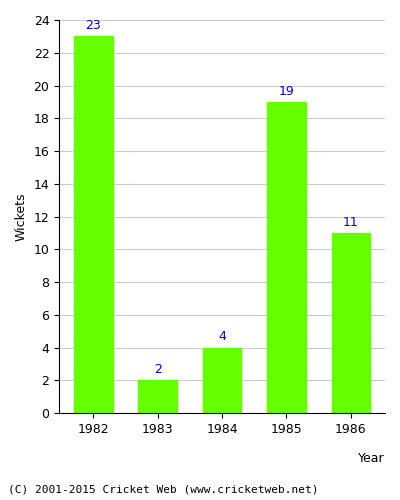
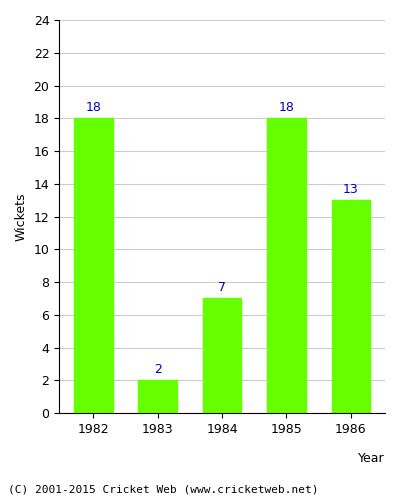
1982: 23 -> 18
1984: 4 -> 7
1985: 19 -> 18
1986: 11 -> 13
